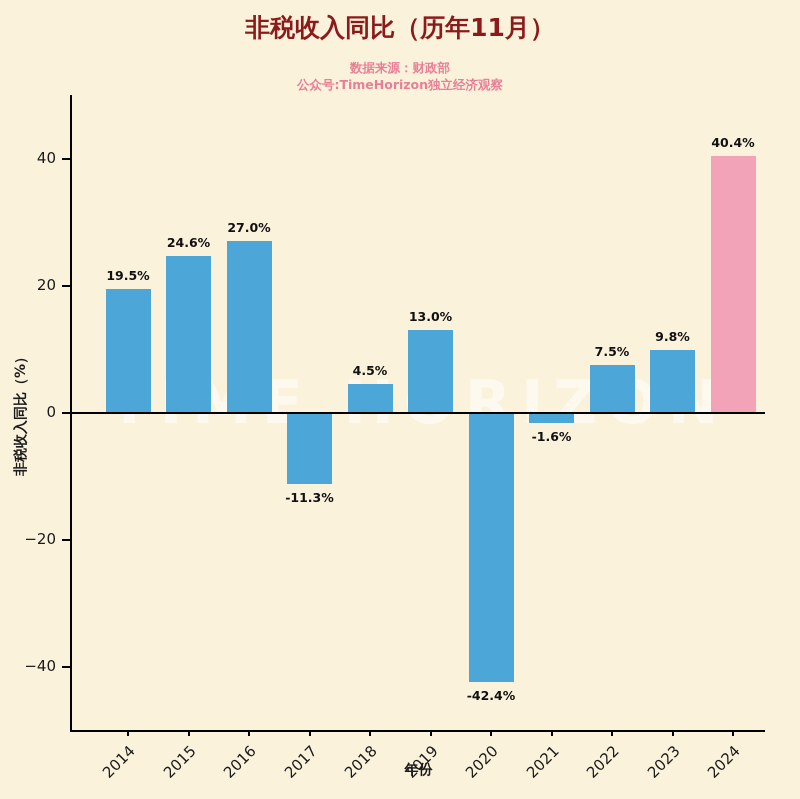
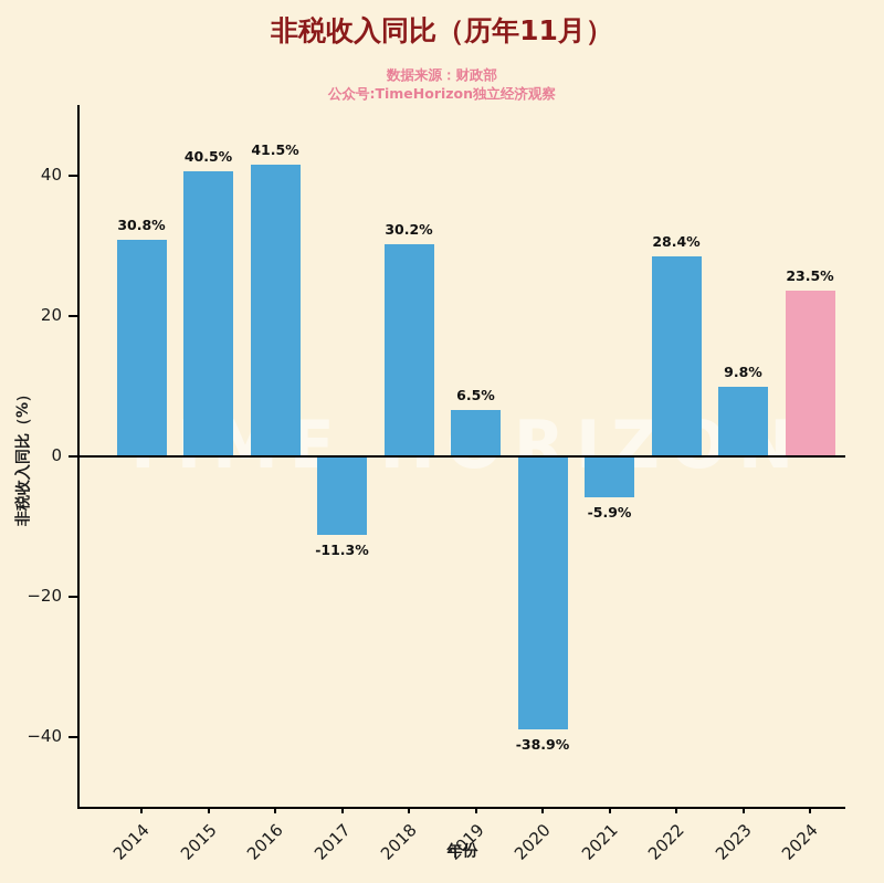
2014: 19.5% -> 30.8%
2015: 24.6% -> 40.5%
2016: 27.0% -> 41.5%
2018: 4.5% -> 30.2%
2019: 13.0% -> 6.5%
2020: -42.4% -> -38.9%
2021: -1.6% -> -5.9%
2022: 7.5% -> 28.4%
2024: 40.4% -> 23.5%
